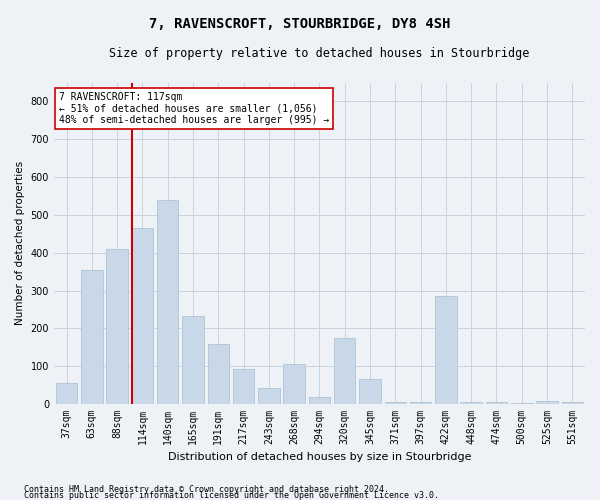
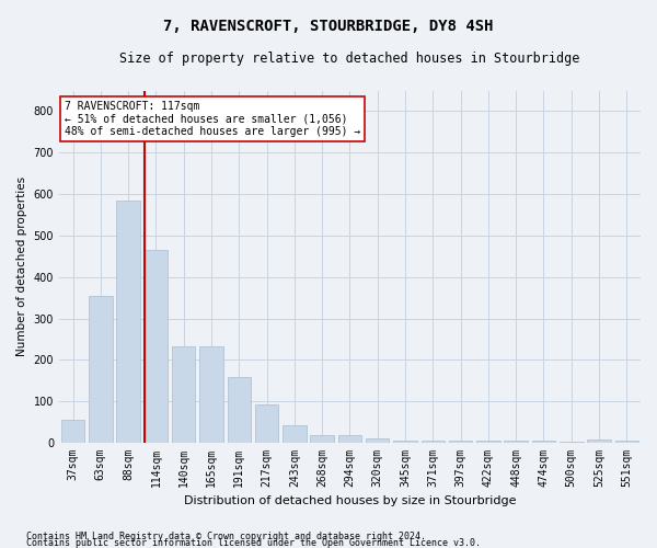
88sqm: 410 -> 585
140sqm: 540 -> 232
268sqm: 105 -> 18
320sqm: 175 -> 12
345sqm: 65 -> 5
422sqm: 285 -> 5
